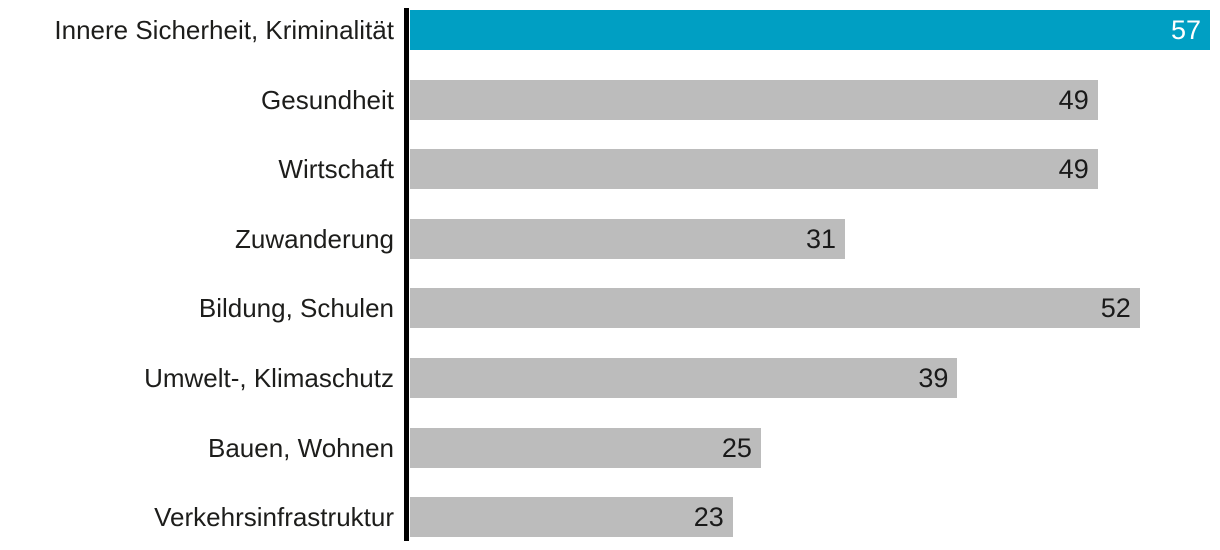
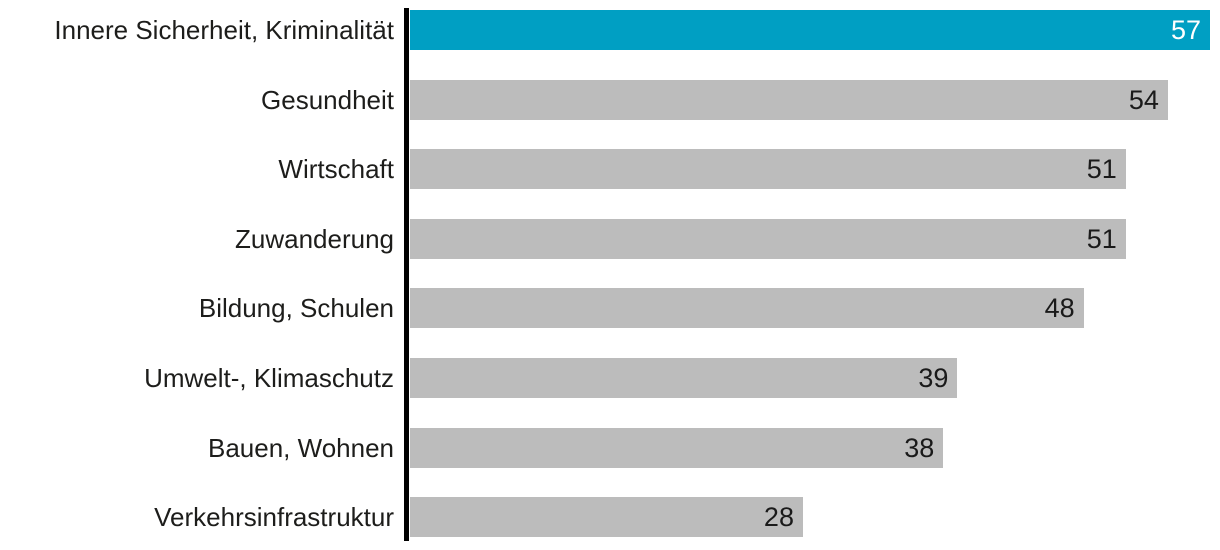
Gesundheit: 49 -> 54
Wirtschaft: 49 -> 51
Zuwanderung: 31 -> 51
Bildung, Schulen: 52 -> 48
Bauen, Wohnen: 25 -> 38
Verkehrsinfrastruktur: 23 -> 28
